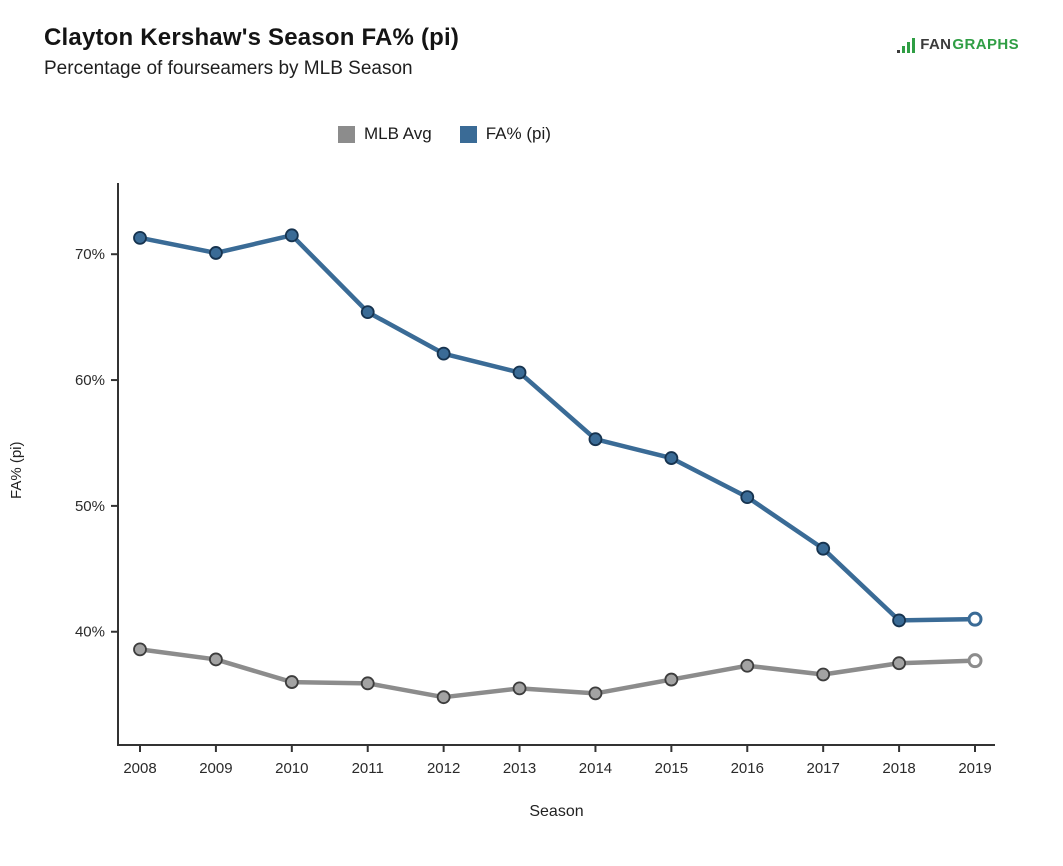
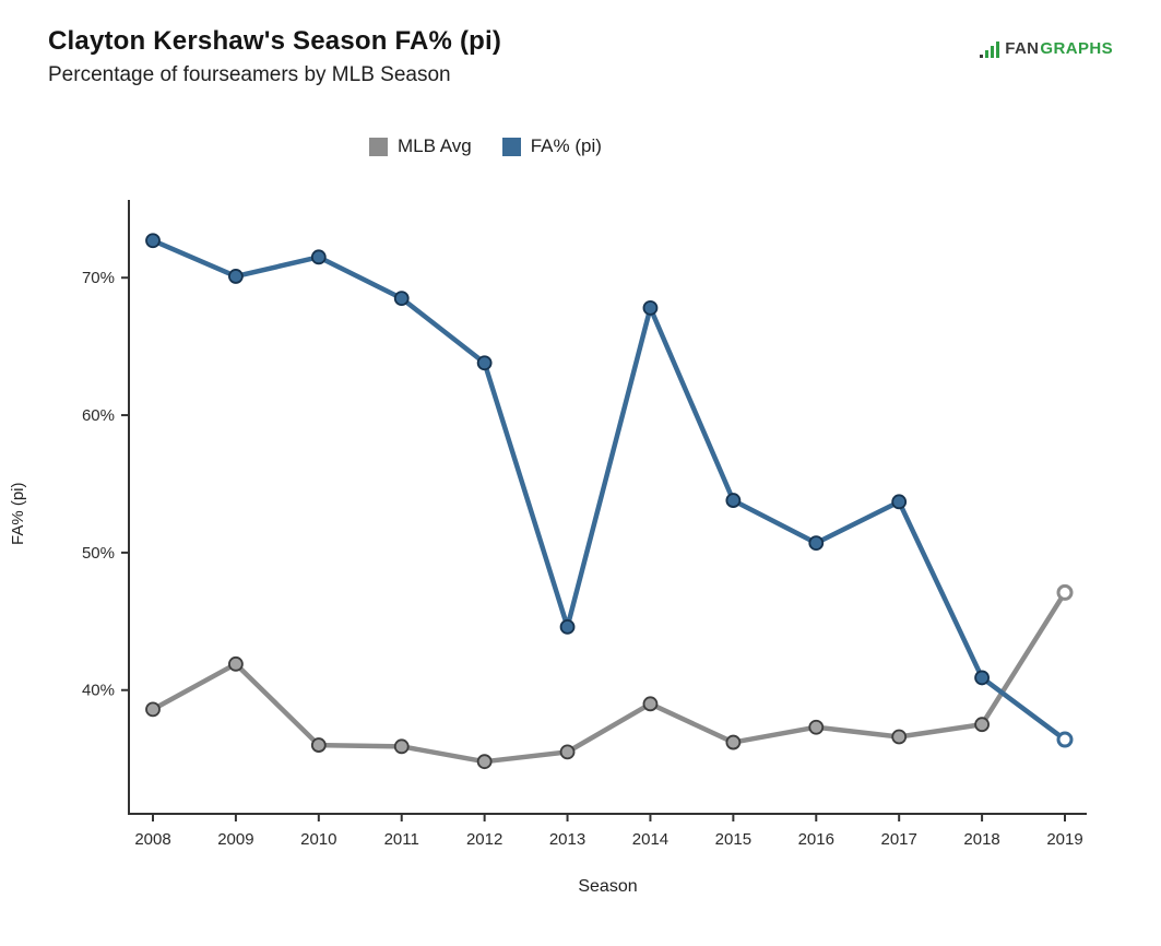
FA% (pi)/2008: 71.3% -> 72.7%
MLB Avg/2009: 37.8% -> 41.9%
FA% (pi)/2011: 65.4% -> 68.5%
FA% (pi)/2012: 62.1% -> 63.8%
FA% (pi)/2013: 60.6% -> 44.6%
MLB Avg/2014: 35.1% -> 39.0%
FA% (pi)/2014: 55.3% -> 67.8%
FA% (pi)/2017: 46.6% -> 53.7%
MLB Avg/2019: 37.7% -> 47.1%
FA% (pi)/2019: 41.0% -> 36.4%
